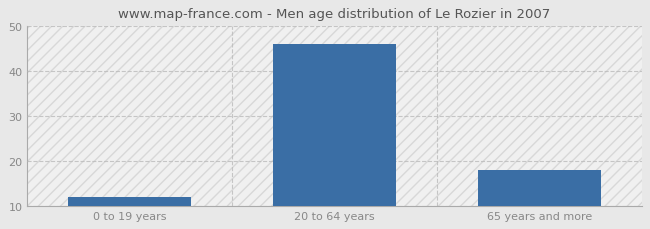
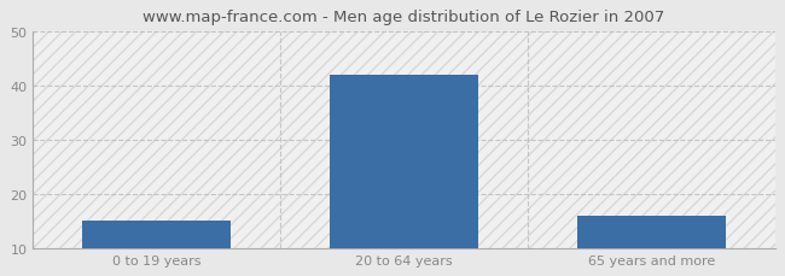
0 to 19 years: 12 -> 15
20 to 64 years: 46 -> 42
65 years and more: 18 -> 16
